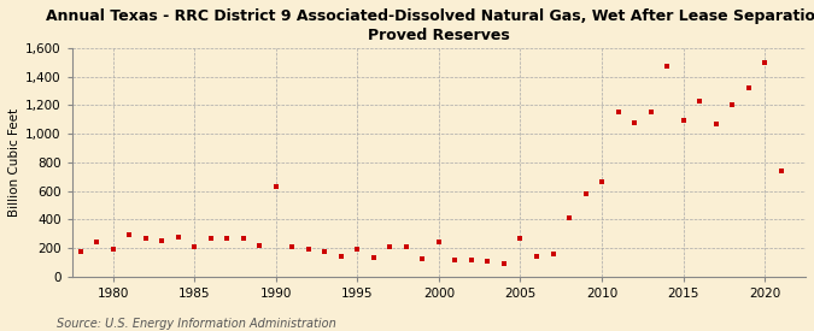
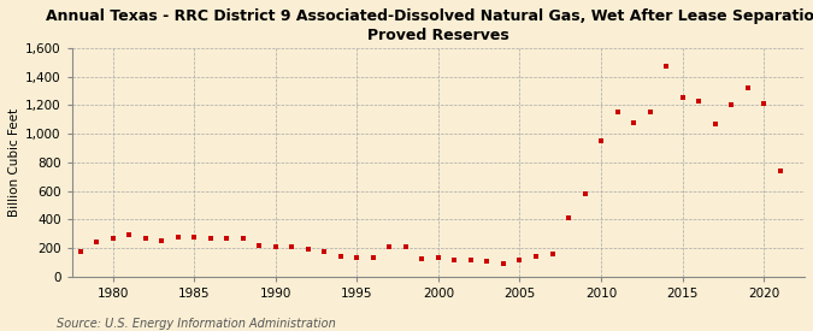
1980: 190 -> 270
1985: 210 -> 280
1990: 630 -> 200
1995: 190 -> 140
2000: 240 -> 130
2005: 270 -> 120
2010: 660 -> 950
2015: 1,090 -> 1,250
2020: 1,500 -> 1,210
